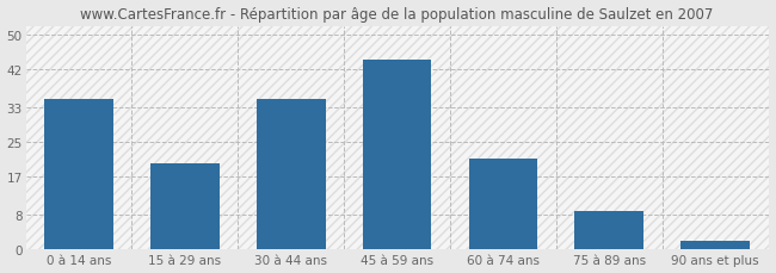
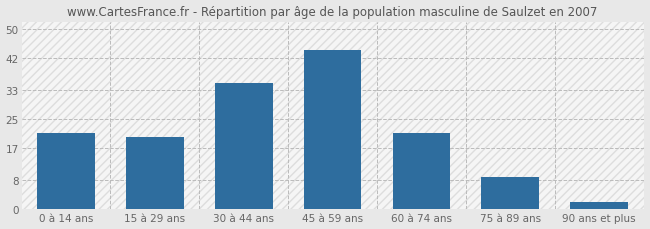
0 à 14 ans: 35 -> 21
